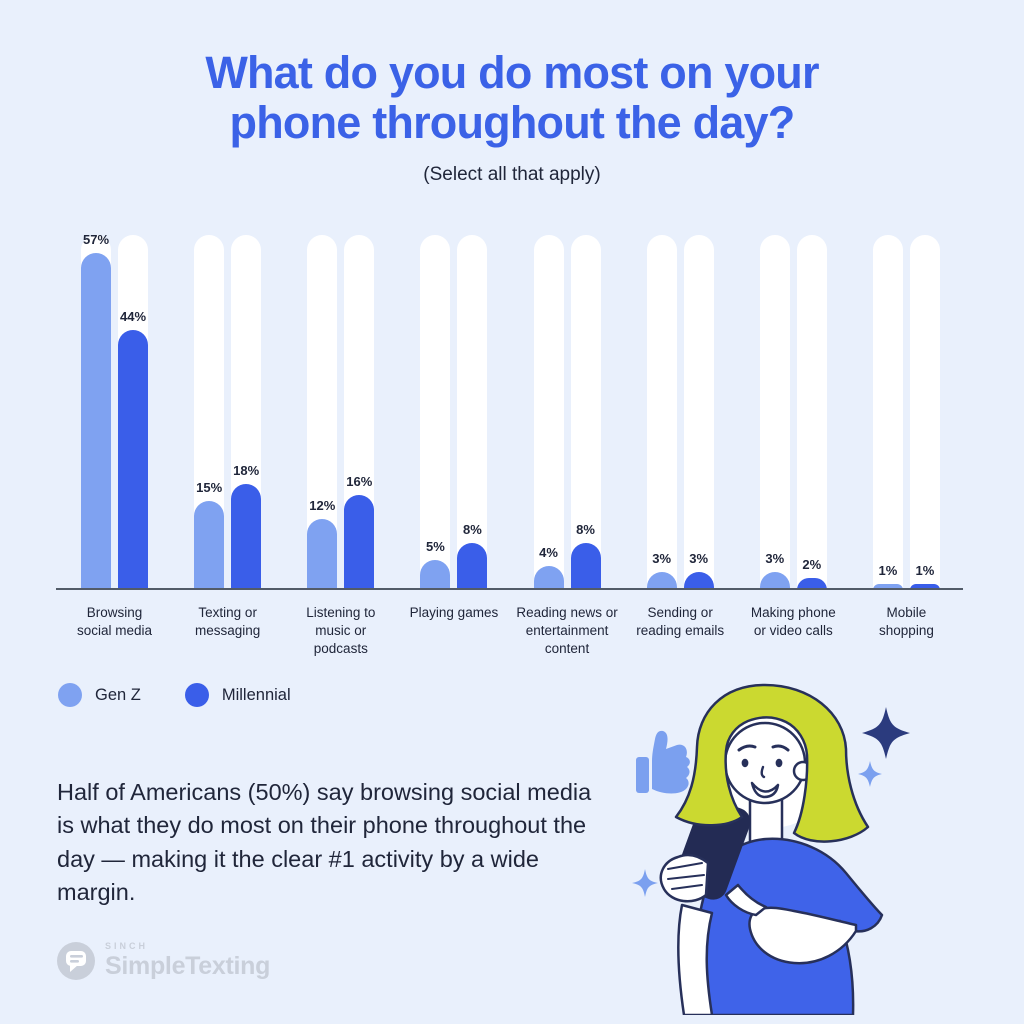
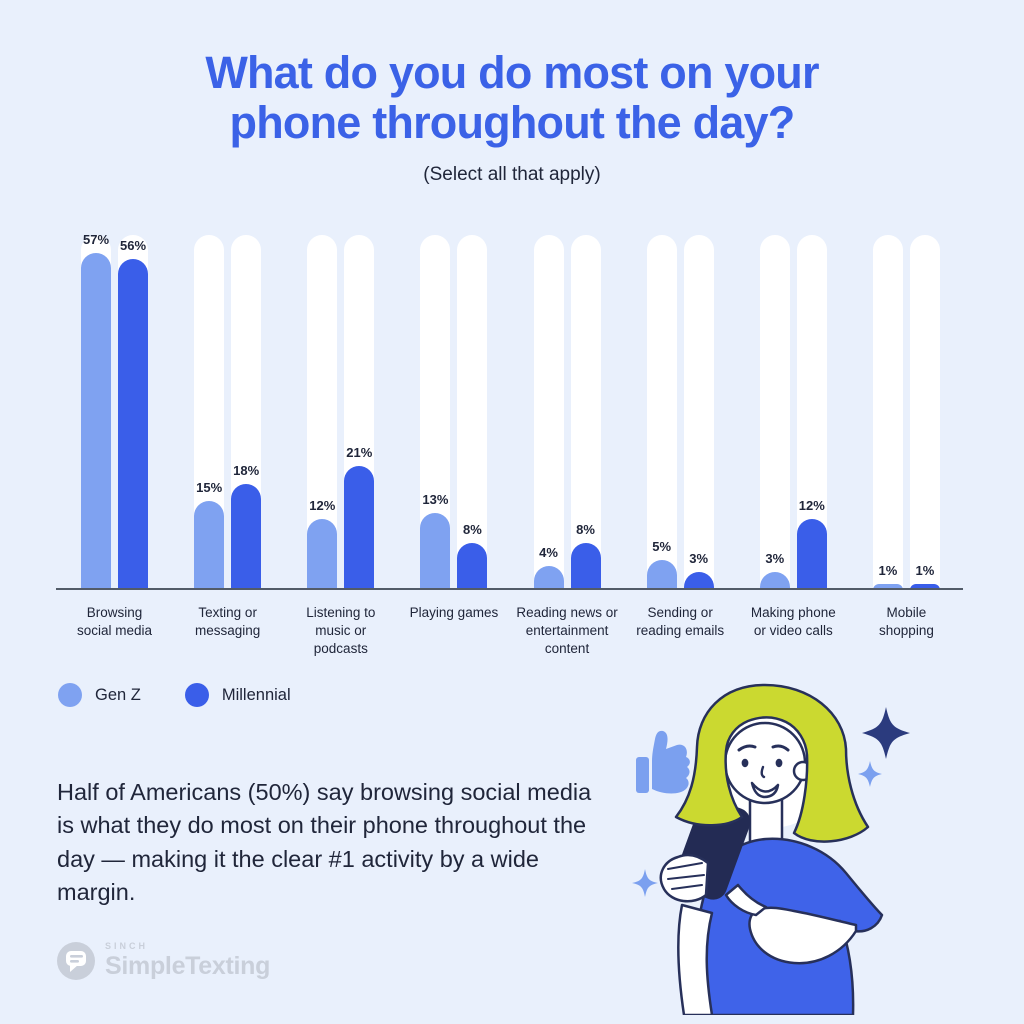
Millennial/Browsing social media: 44% -> 56%
Millennial/Listening to music or podcasts: 16% -> 21%
Gen Z/Playing games: 5% -> 13%
Gen Z/Sending or reading emails: 3% -> 5%
Millennial/Making phone or video calls: 2% -> 12%
